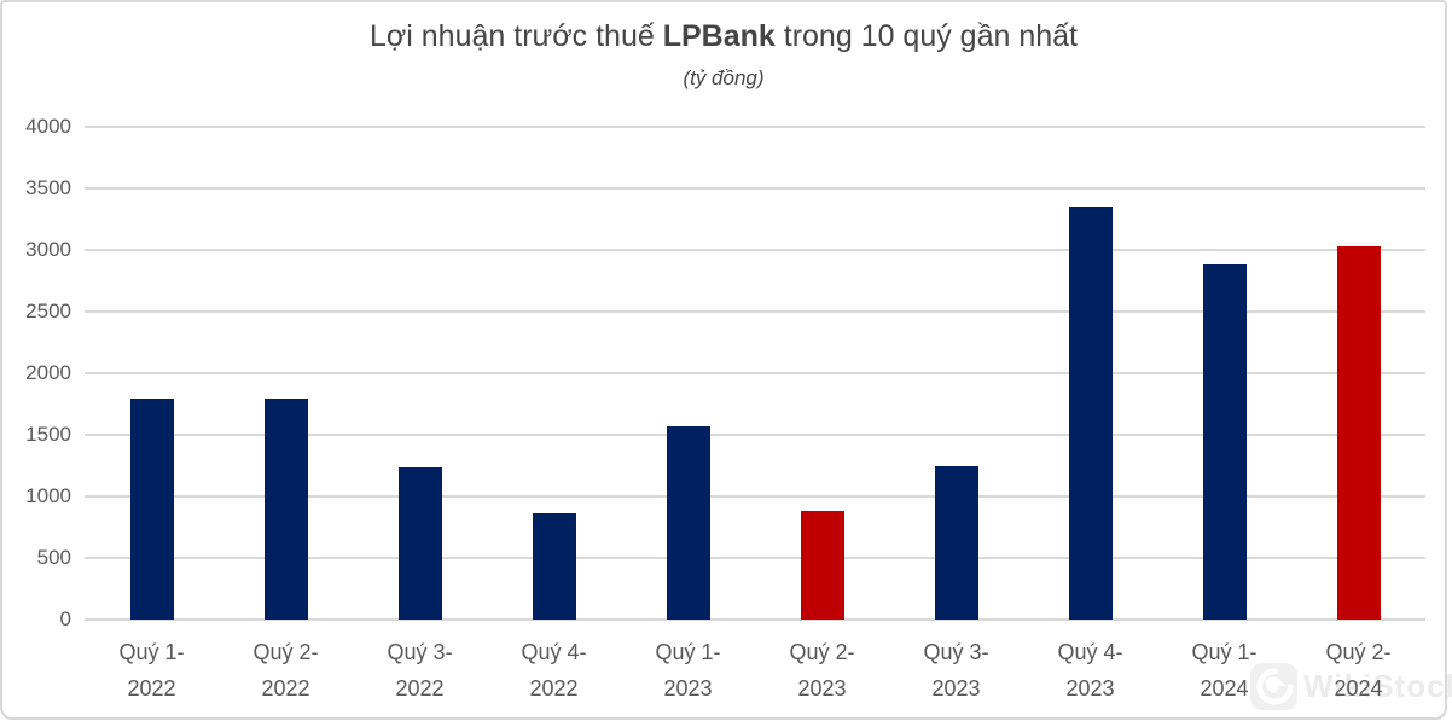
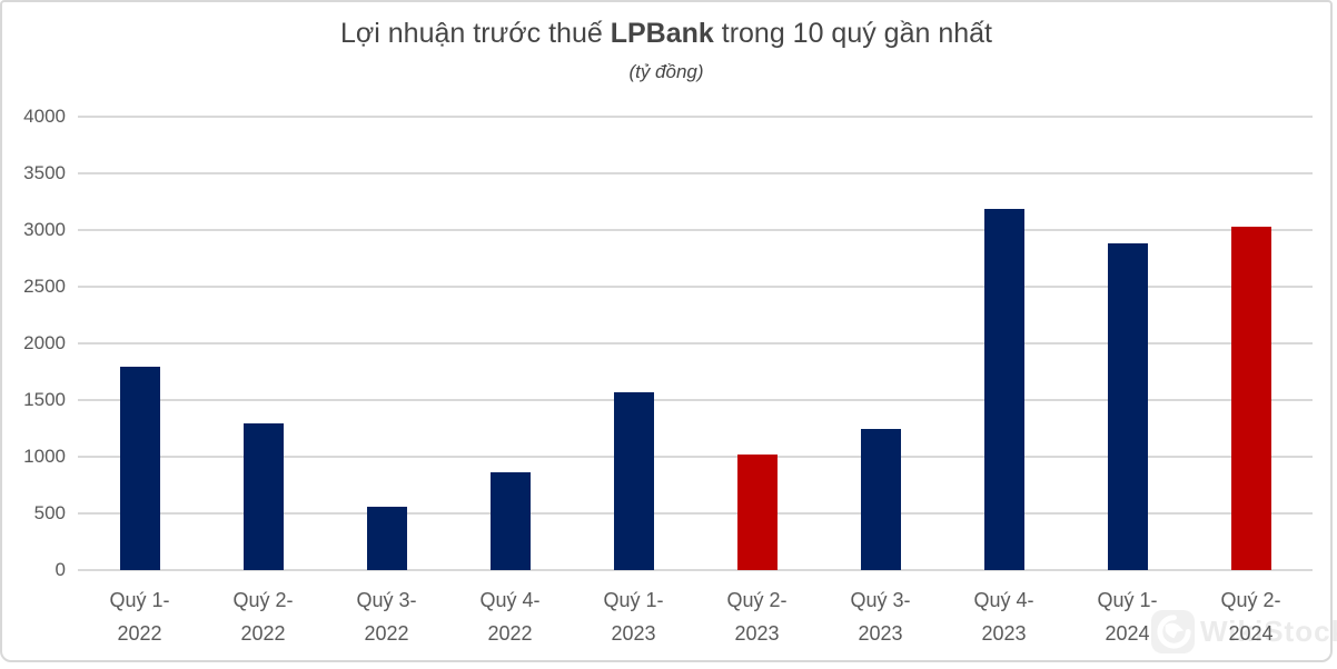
Quý 2-2022: 1790 -> 1290
Quý 3-2022: 1230 -> 560
Quý 2-2023: 880 -> 1020
Quý 4-2023: 3350 -> 3190
